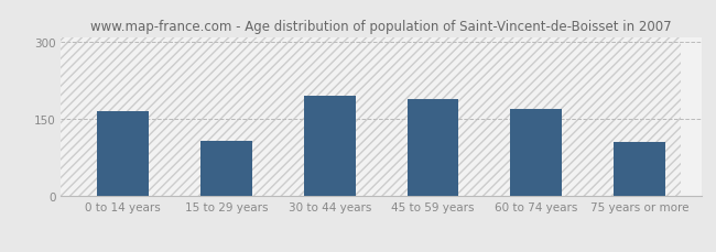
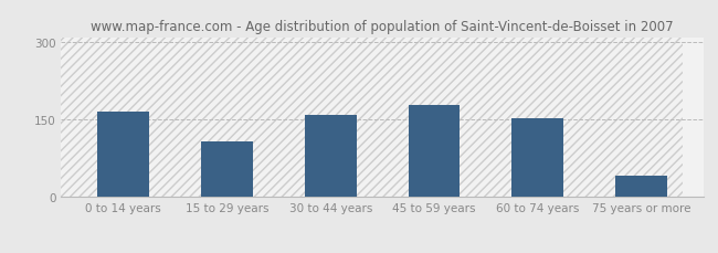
30 to 44 years: 195 -> 160
45 to 59 years: 190 -> 178
60 to 74 years: 170 -> 152
75 years or more: 105 -> 42
